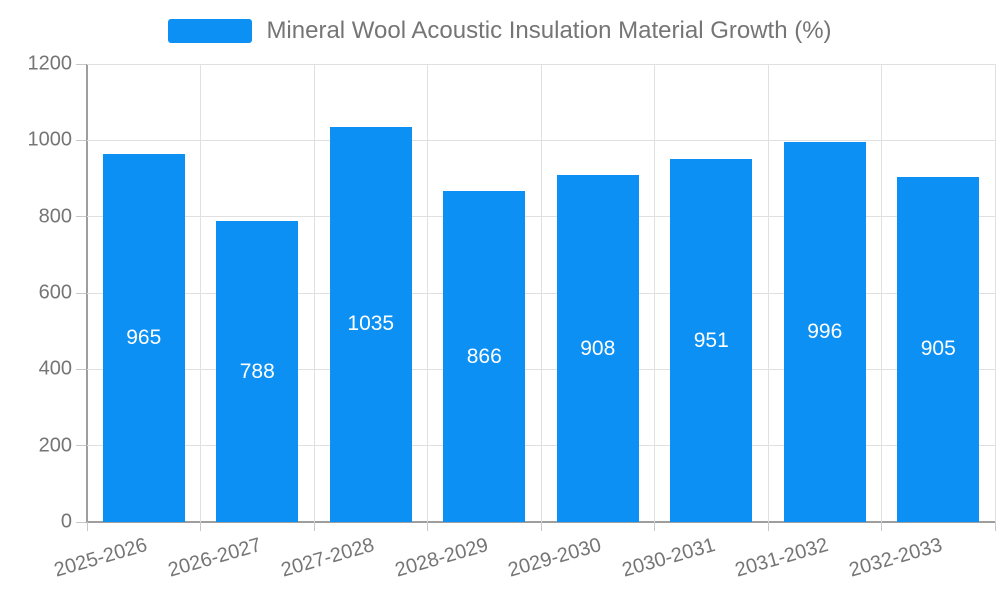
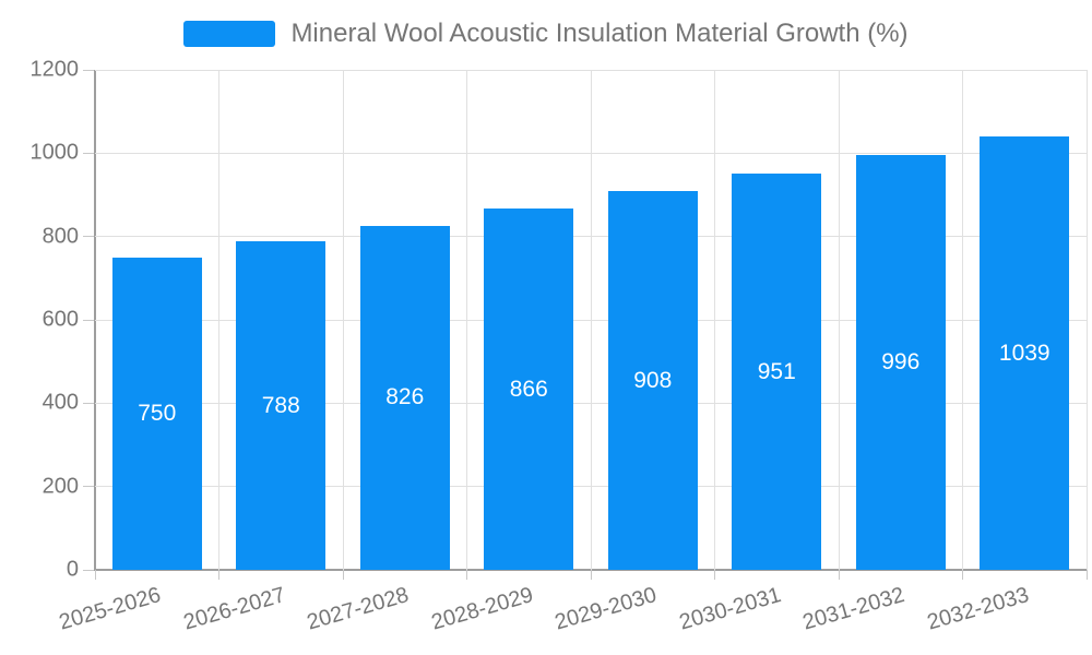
2025-2026: 965 -> 750
2027-2028: 1035 -> 826
2032-2033: 905 -> 1039
